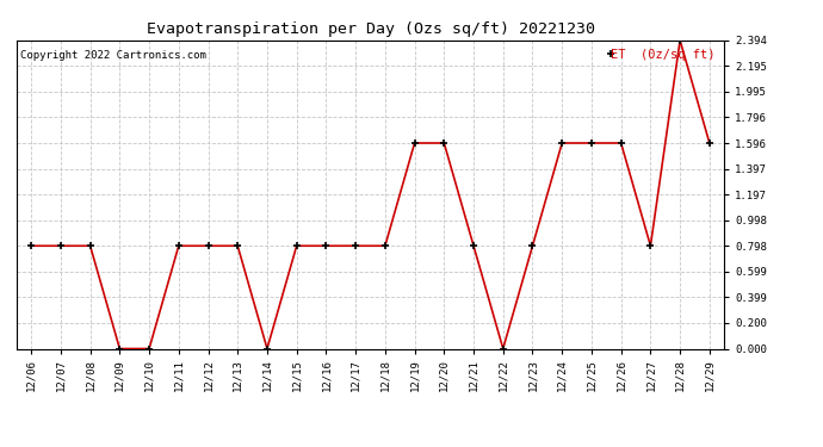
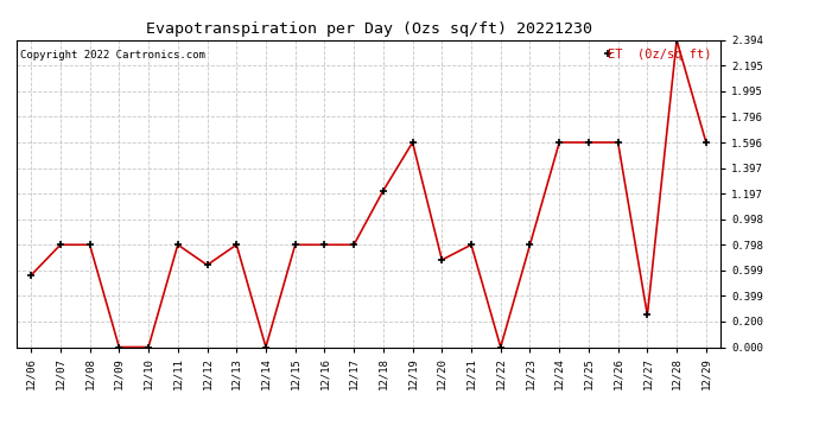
12/06: 0.80 -> 0.56
12/12: 0.80 -> 0.64
12/18: 0.80 -> 1.22
12/20: 1.60 -> 0.68
12/27: 0.80 -> 0.25
